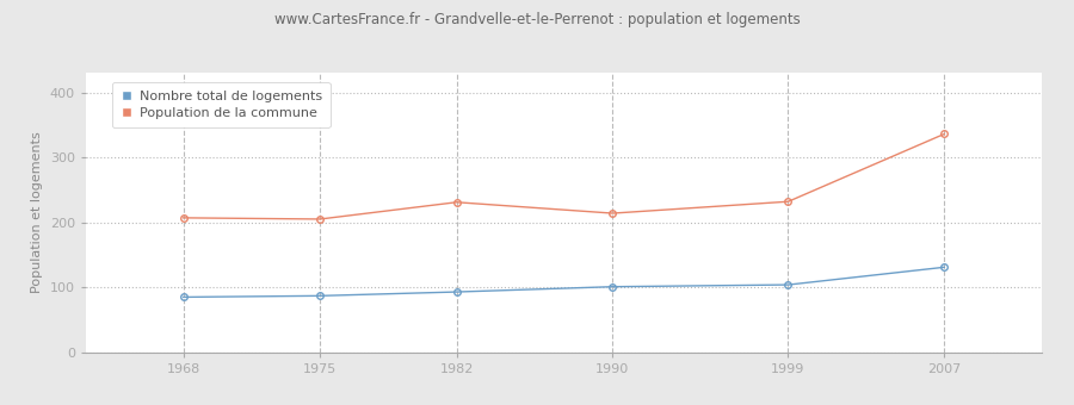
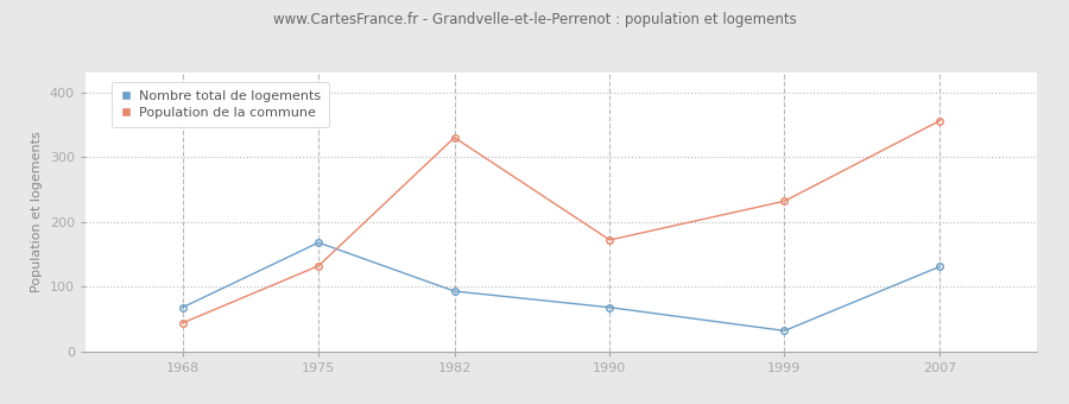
Nombre total de logements/1968: 85 -> 68
Population de la commune/1968: 207 -> 44
Nombre total de logements/1975: 87 -> 168
Population de la commune/1975: 205 -> 132
Population de la commune/1982: 231 -> 330
Nombre total de logements/1990: 101 -> 68
Population de la commune/1990: 214 -> 172
Nombre total de logements/1999: 104 -> 32
Population de la commune/2007: 336 -> 356
